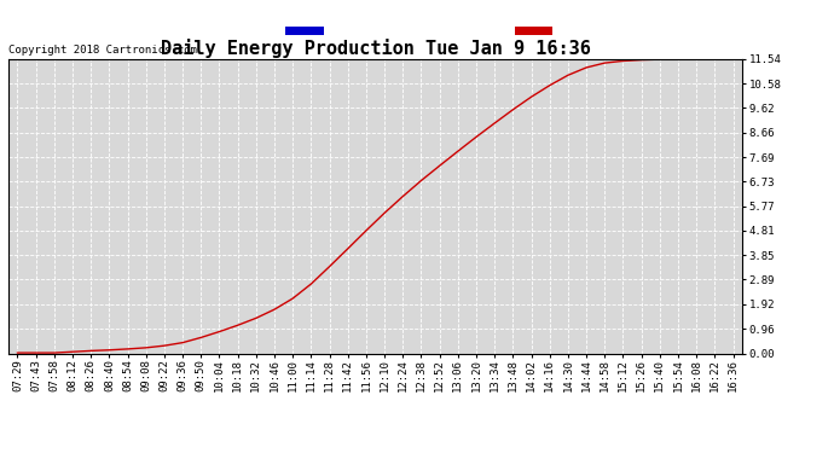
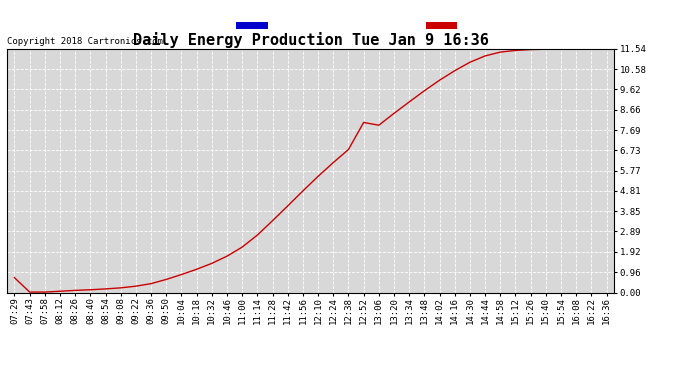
07:29: 0.02 -> 0.70
12:52: 7.35 -> 8.05
